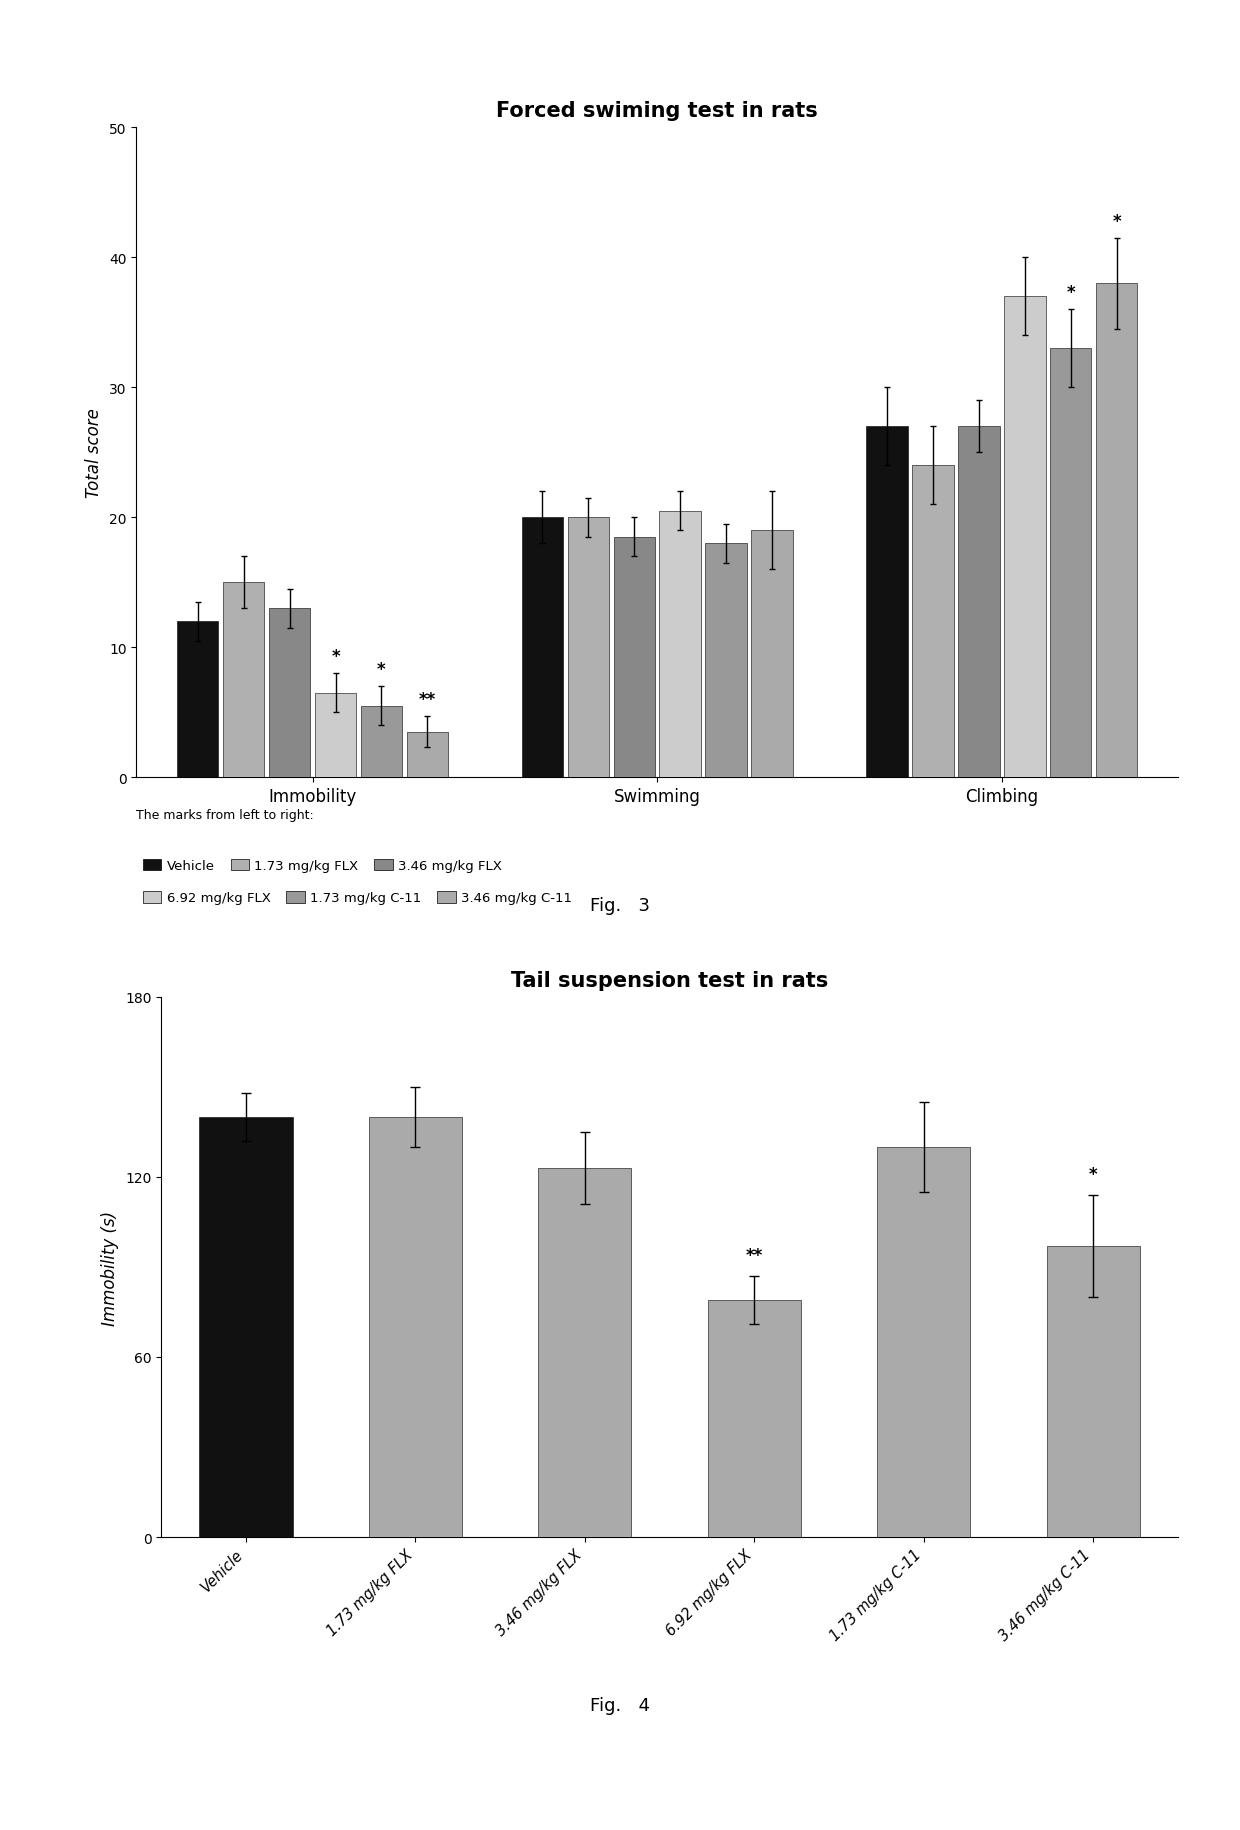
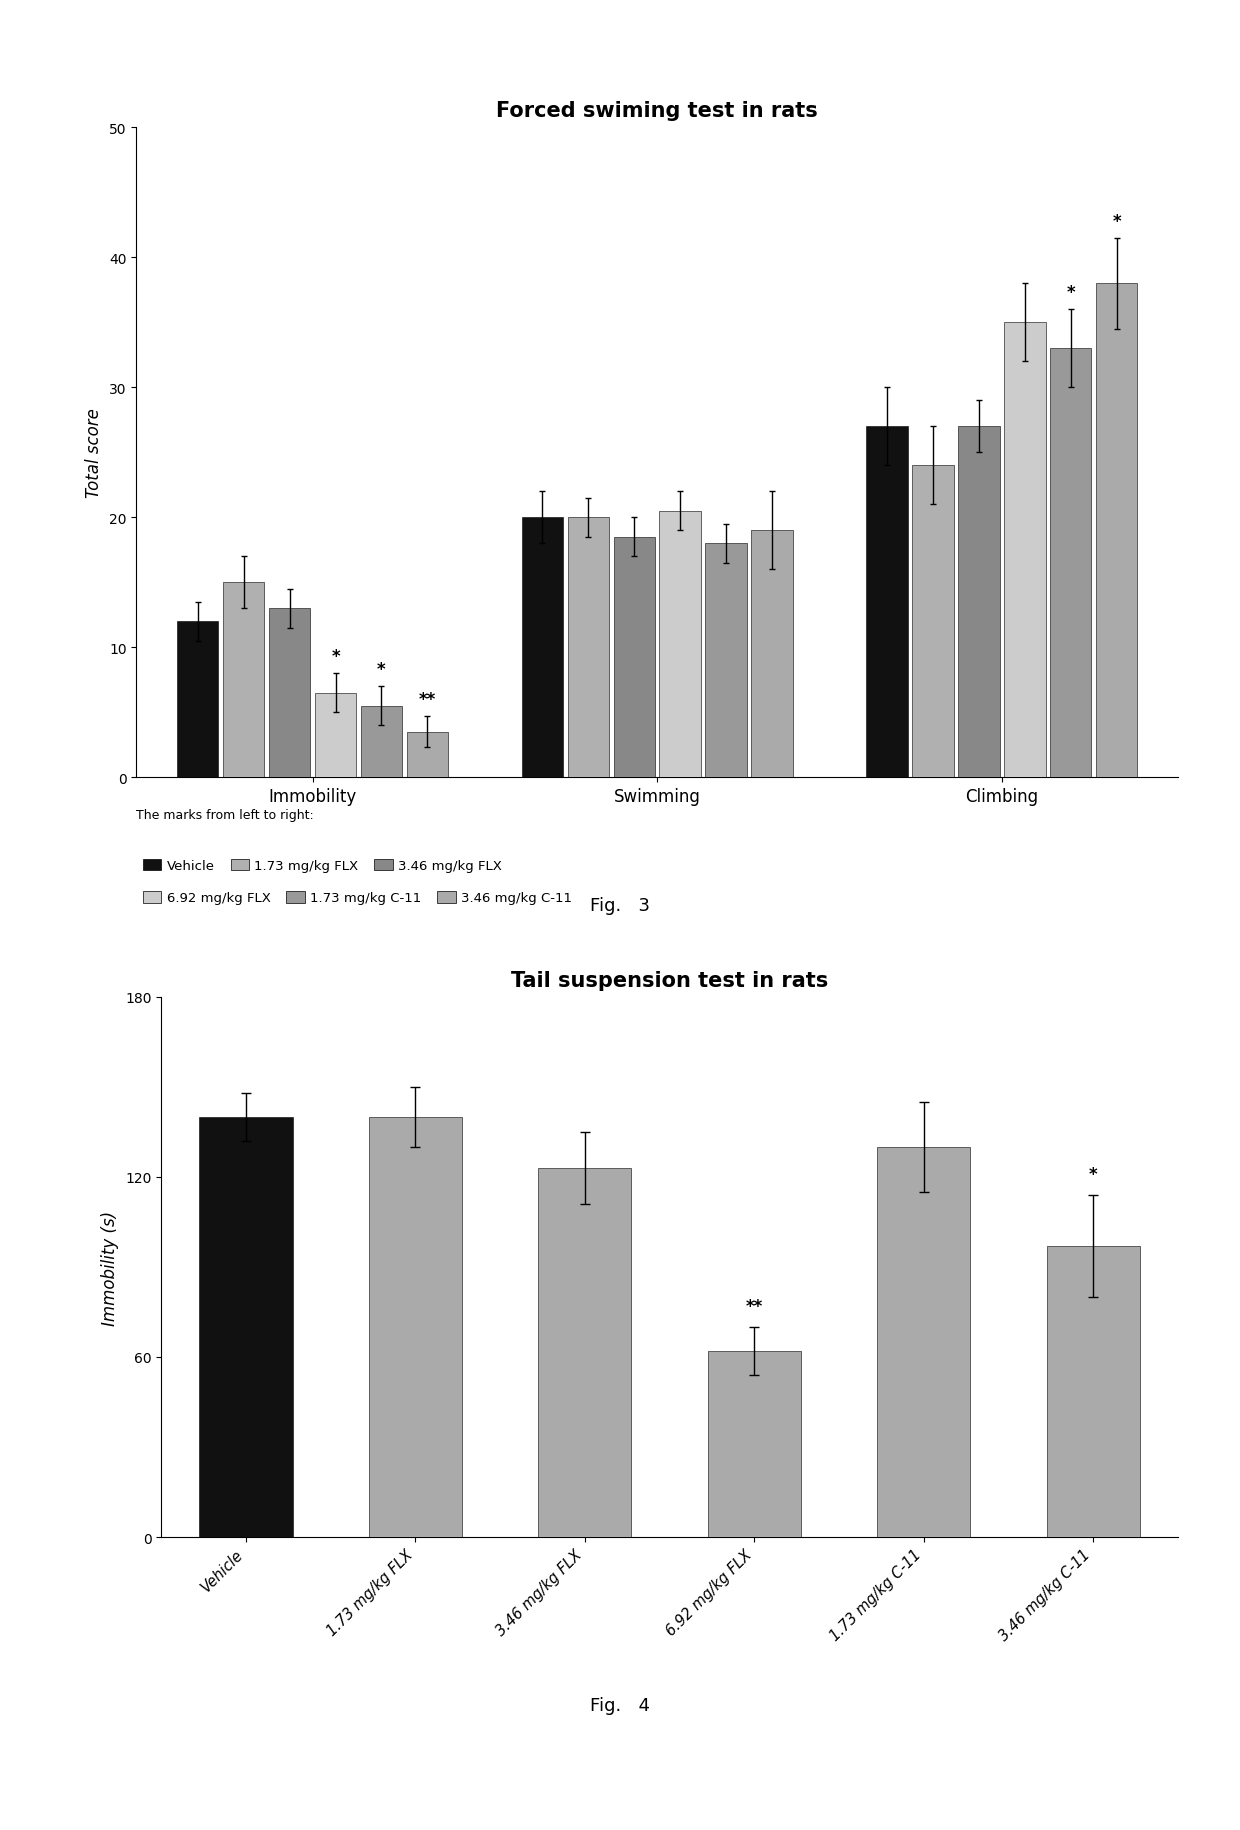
Forced swiming test in rats/6.92 mg/kg FLX/Climbing: 37.0 -> 35.0
Tail suspension test in rats/6.92 mg/kg FLX: 79 -> 62
